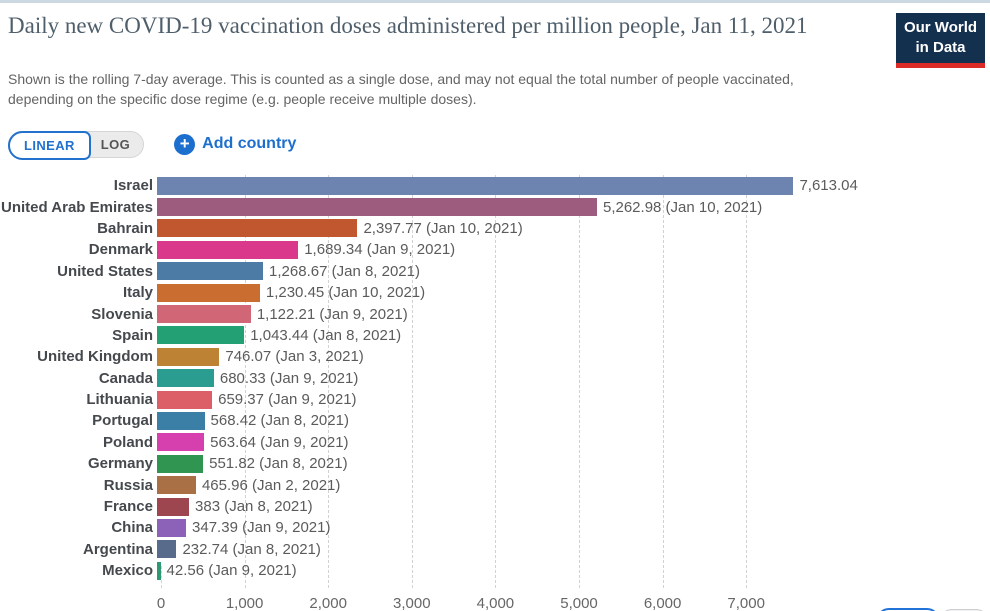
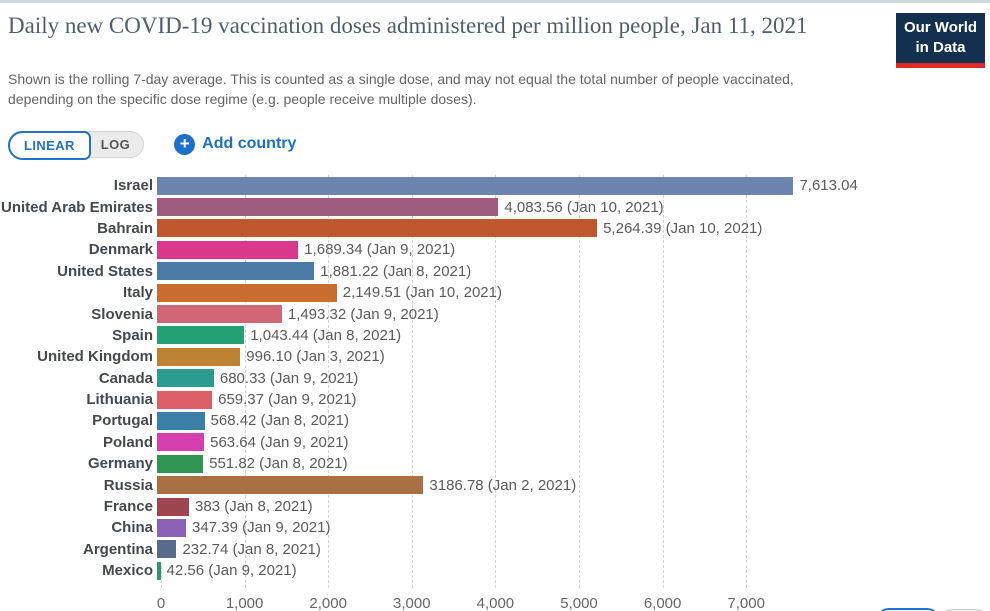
United Arab Emirates: 5,262.98 -> 4,083.56
Bahrain: 2,397.77 -> 5,264.39
United States: 1,268.67 -> 1,881.22
Italy: 1,230.45 -> 2,149.51
Slovenia: 1,122.21 -> 1,493.32
United Kingdom: 746.07 -> 996.10
Russia: 465.96 -> 3186.78
